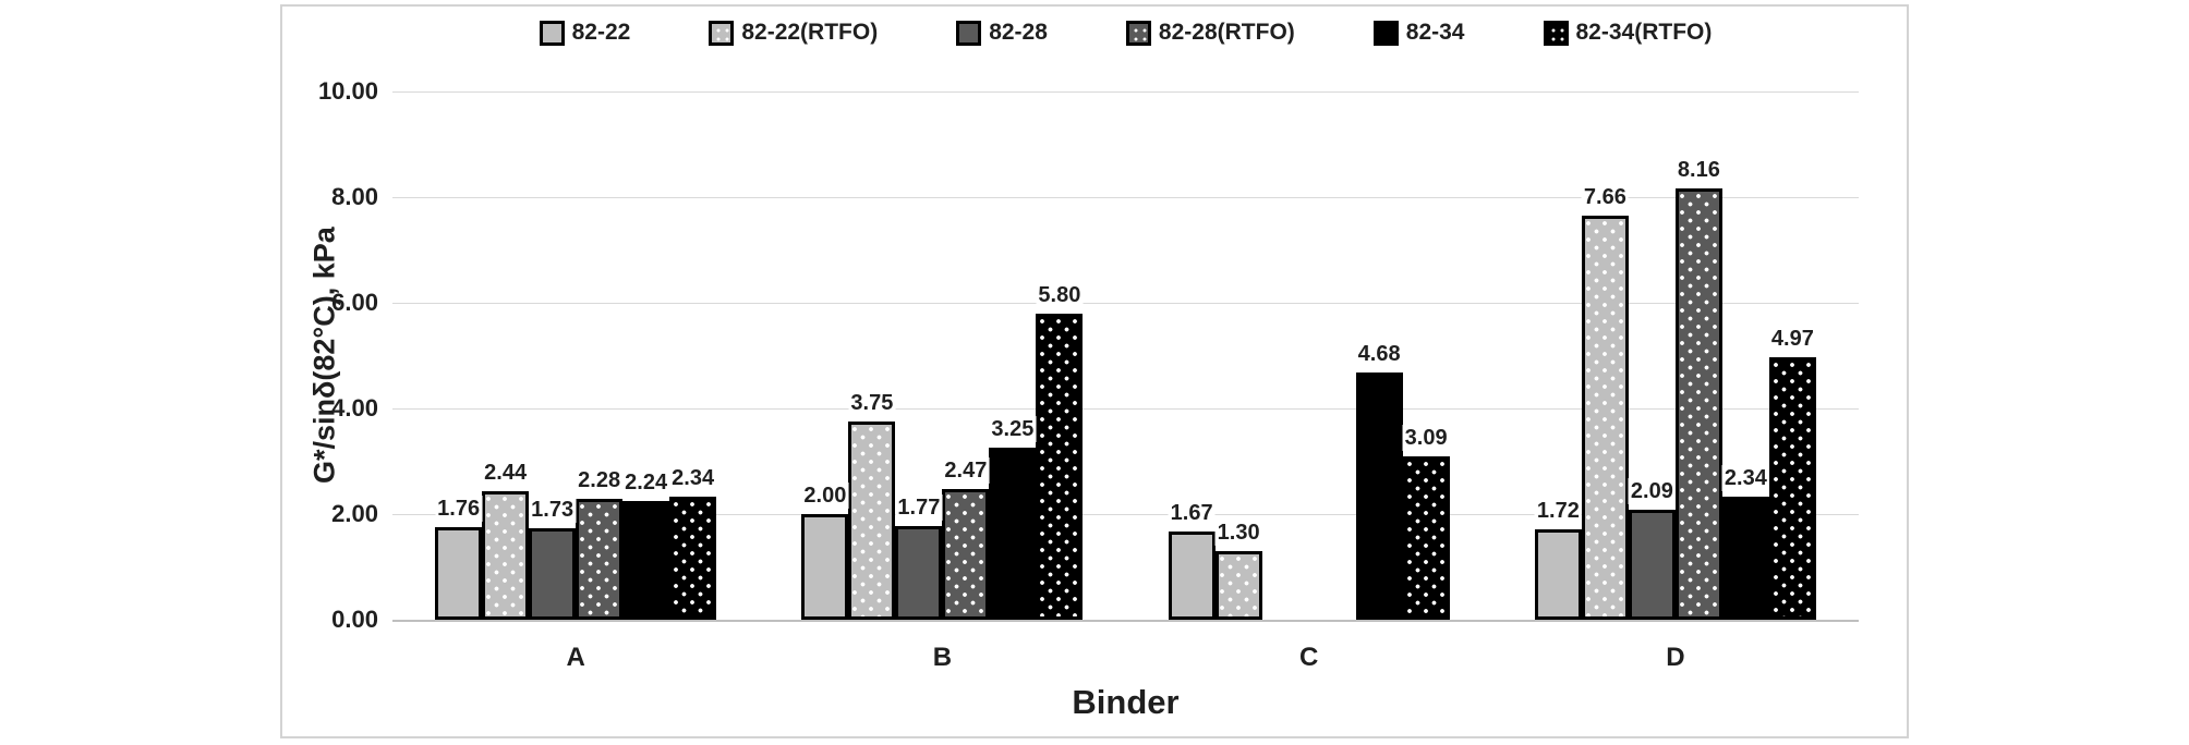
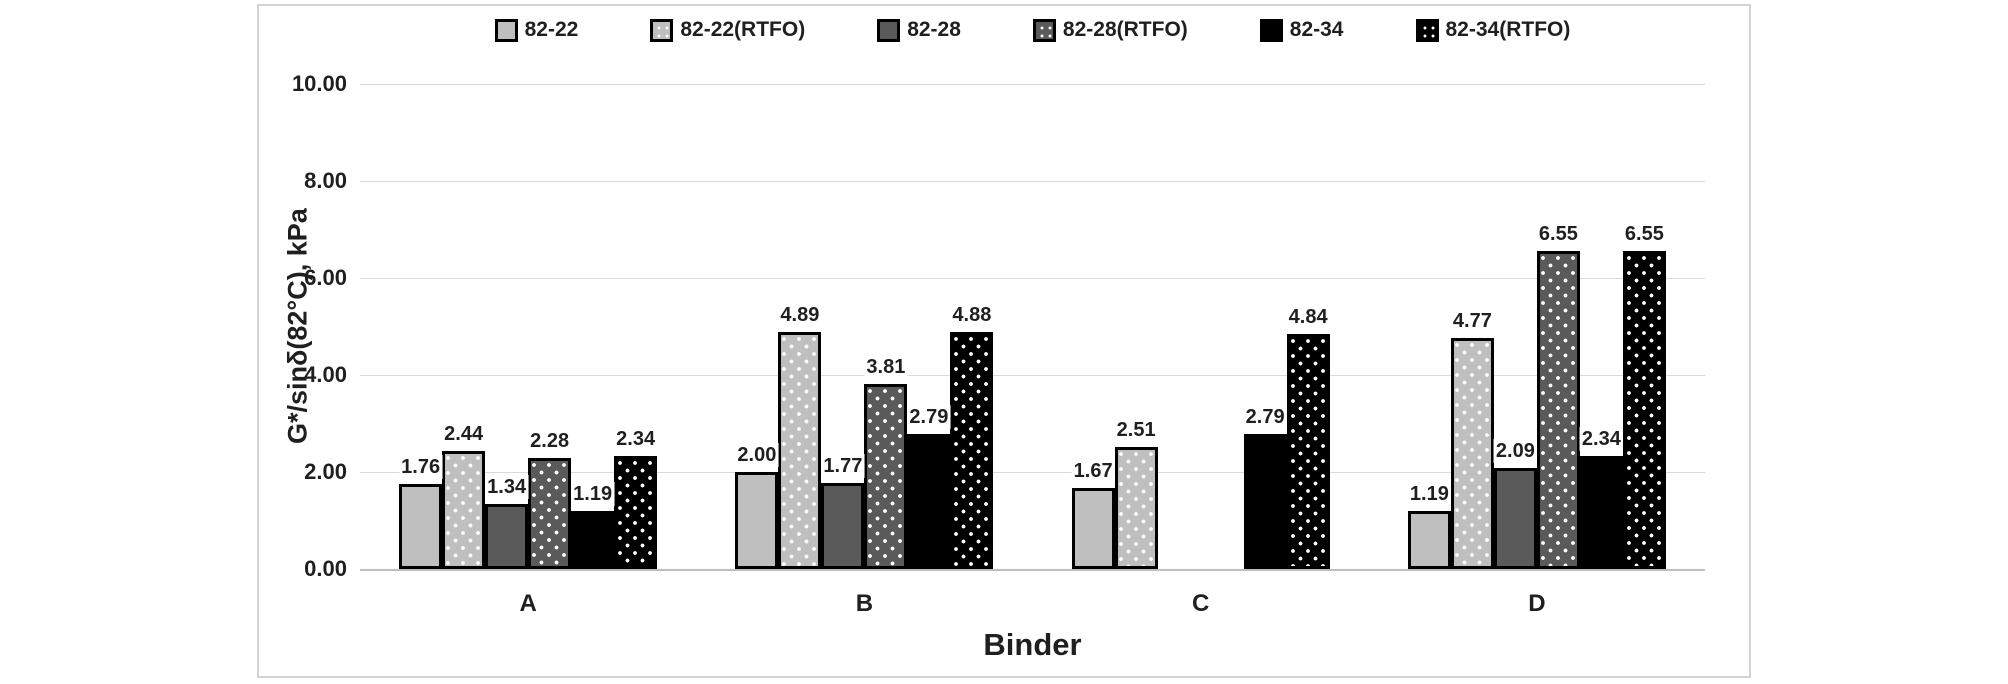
82-28/A: 1.73 -> 1.34
82-34/A: 2.24 -> 1.19
82-22(RTFO)/B: 3.75 -> 4.89
82-28(RTFO)/B: 2.47 -> 3.81
82-34/B: 3.25 -> 2.79
82-34(RTFO)/B: 5.80 -> 4.88
82-22(RTFO)/C: 1.30 -> 2.51
82-34/C: 4.68 -> 2.79
82-34(RTFO)/C: 3.09 -> 4.84
82-22/D: 1.72 -> 1.19
82-22(RTFO)/D: 7.66 -> 4.77
82-28(RTFO)/D: 8.16 -> 6.55
82-34(RTFO)/D: 4.97 -> 6.55
